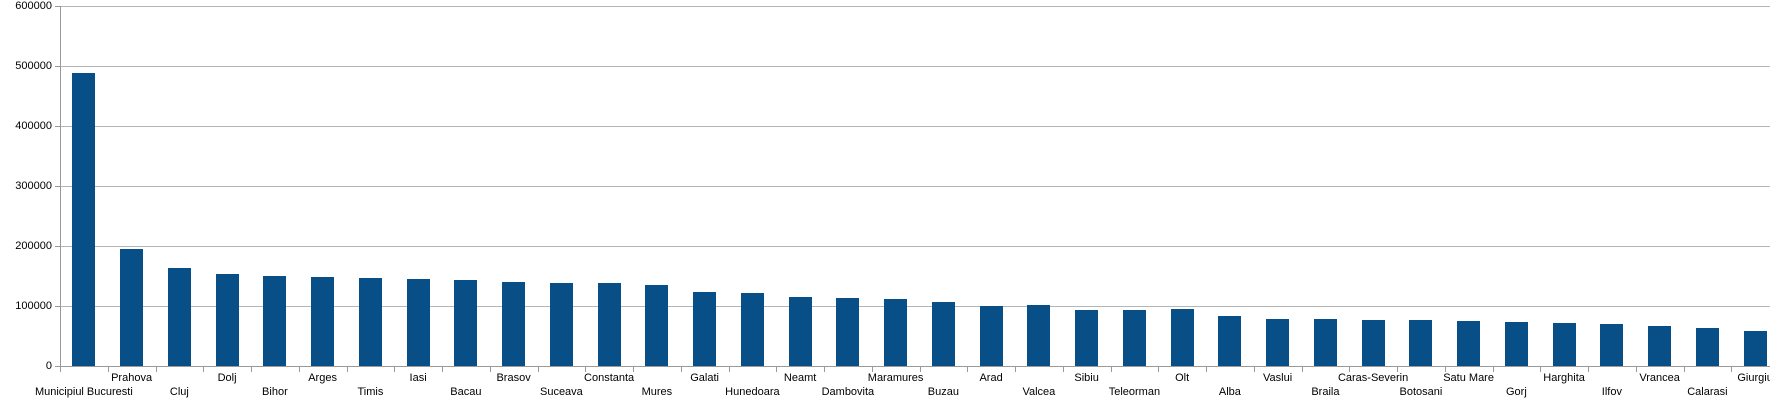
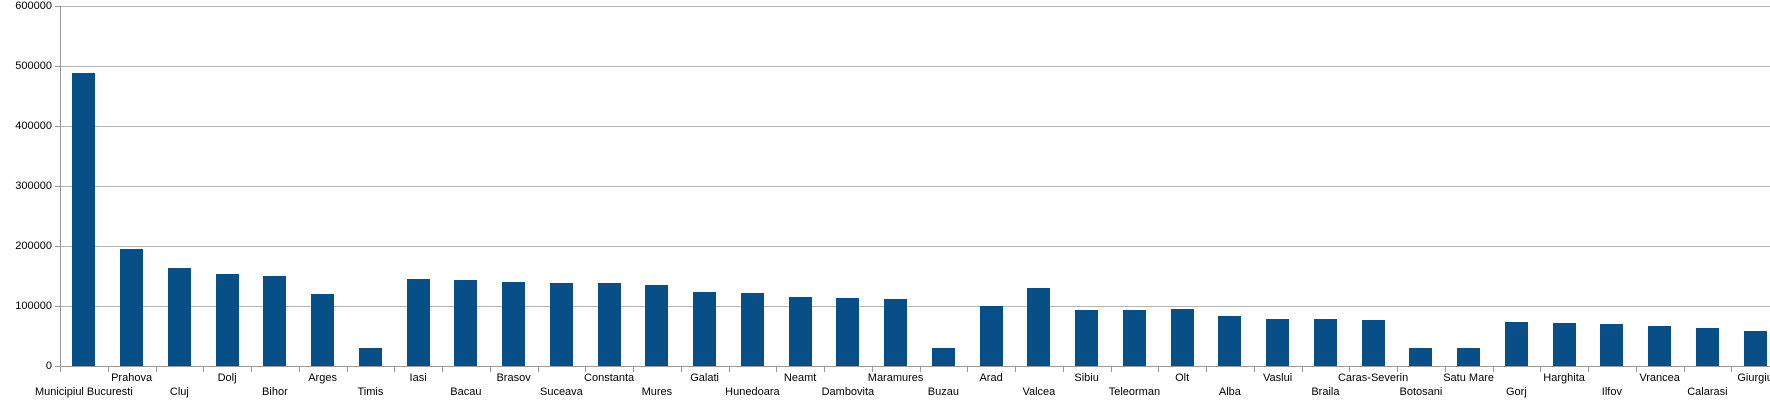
Arges: 150000 -> 120000
Timis: 150000 -> 30000
Buzau: 110000 -> 30000
Valcea: 100000 -> 130000
Botosani: 80000 -> 30000
Satu Mare: 70000 -> 30000
